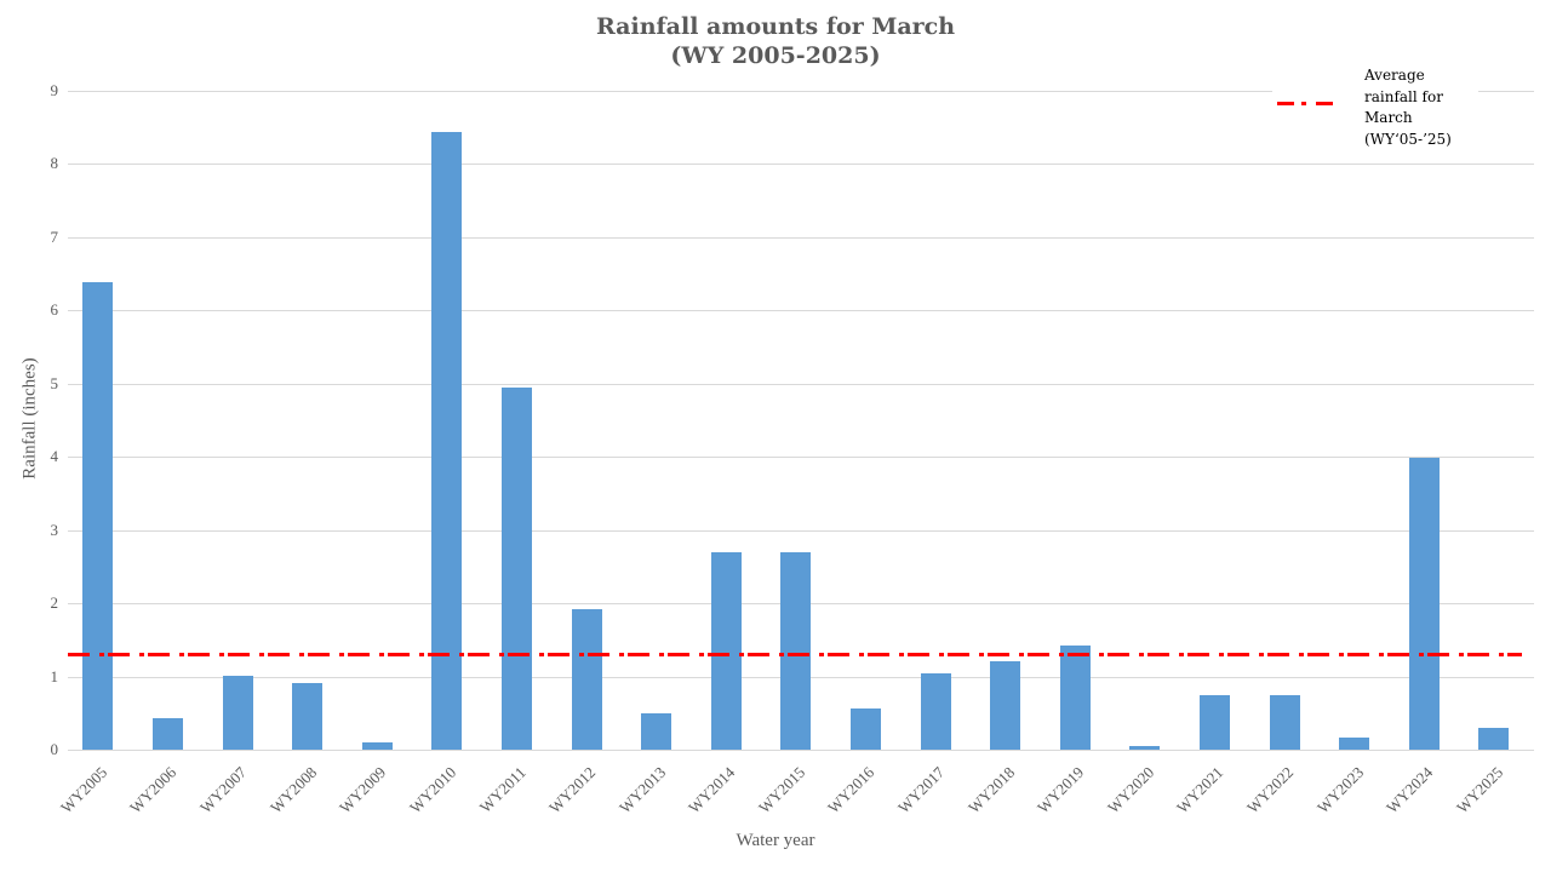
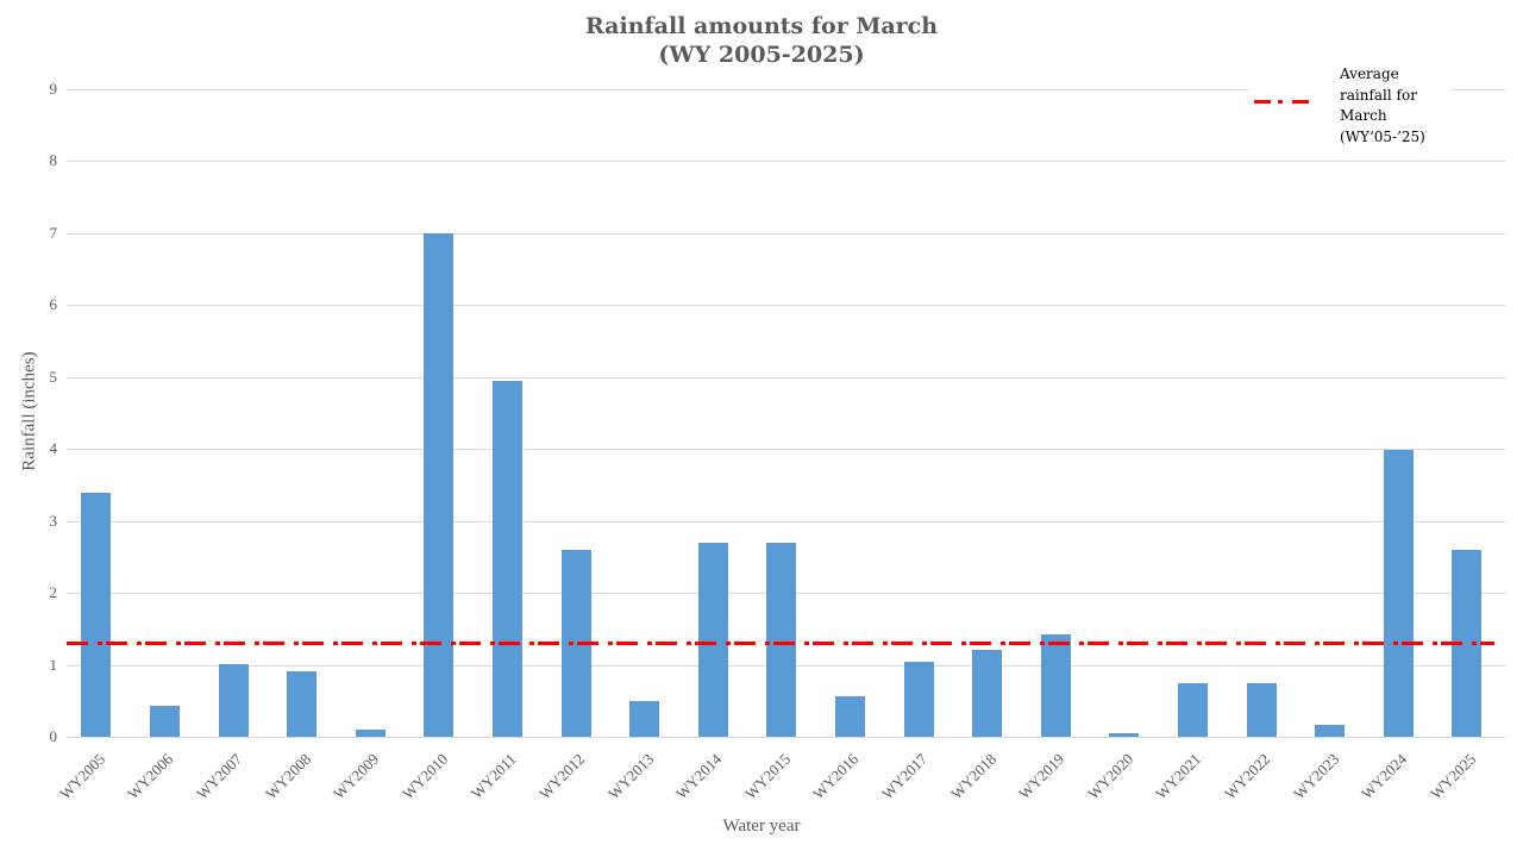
WY2005: 6.4 -> 3.4
WY2010: 8.4 -> 7.0
WY2012: 1.9 -> 2.6
WY2025: 0.3 -> 2.6
